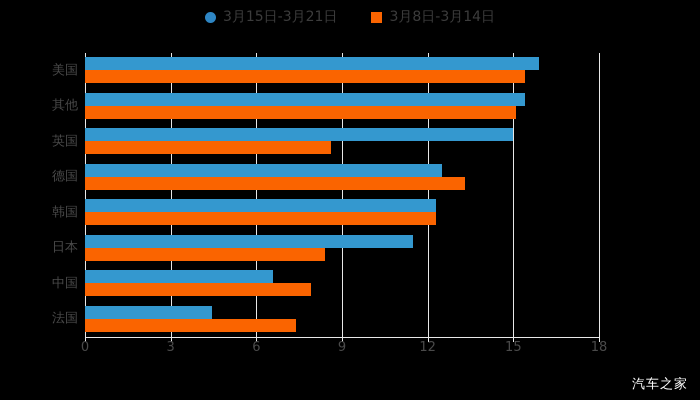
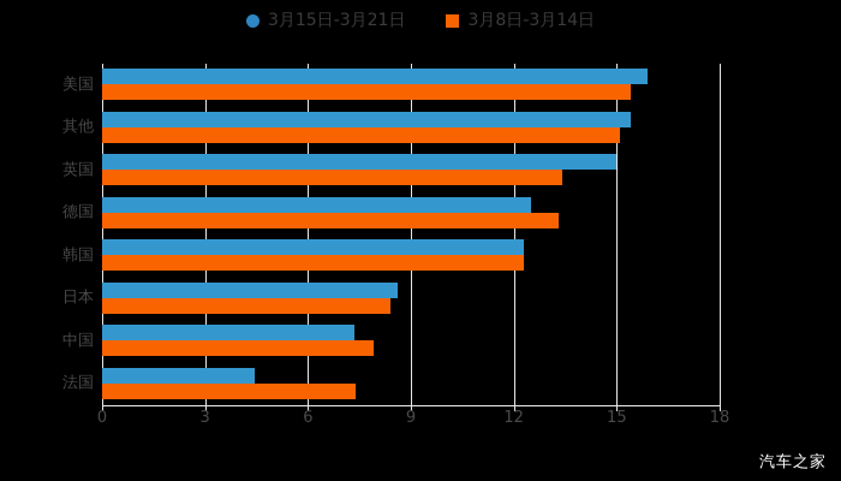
3月8日-3月14日/英国: 8.6 -> 13.4
3月15日-3月21日/日本: 11.5 -> 8.6
3月15日-3月21日/中国: 6.6 -> 7.3
